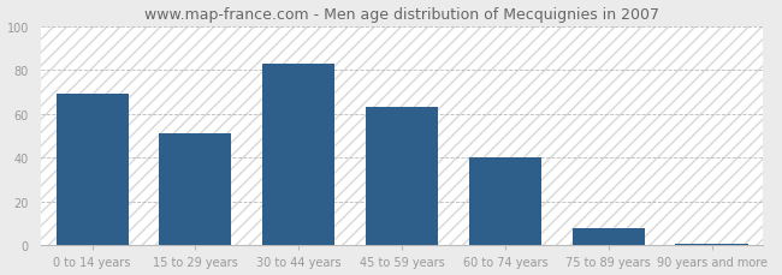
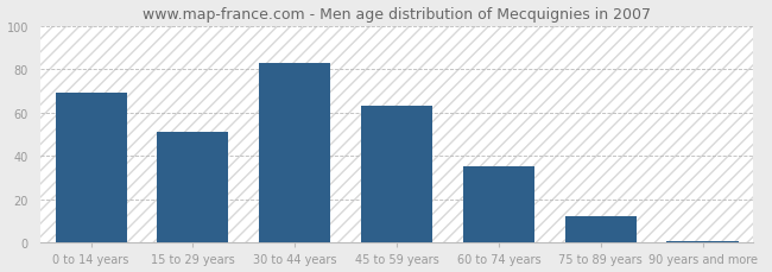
60 to 74 years: 40 -> 35
75 to 89 years: 8 -> 12
